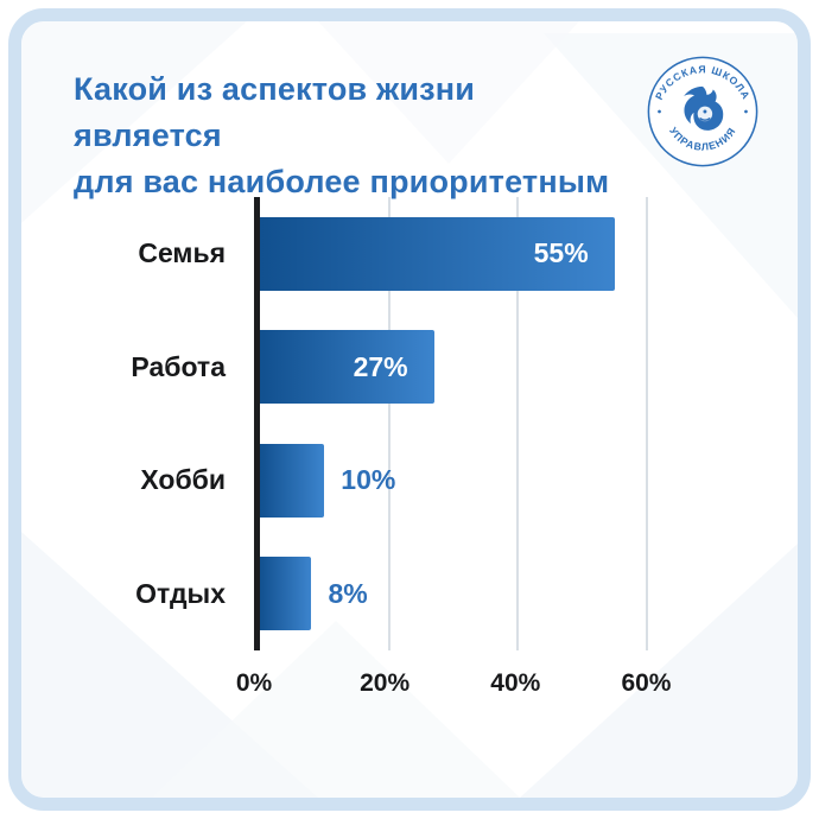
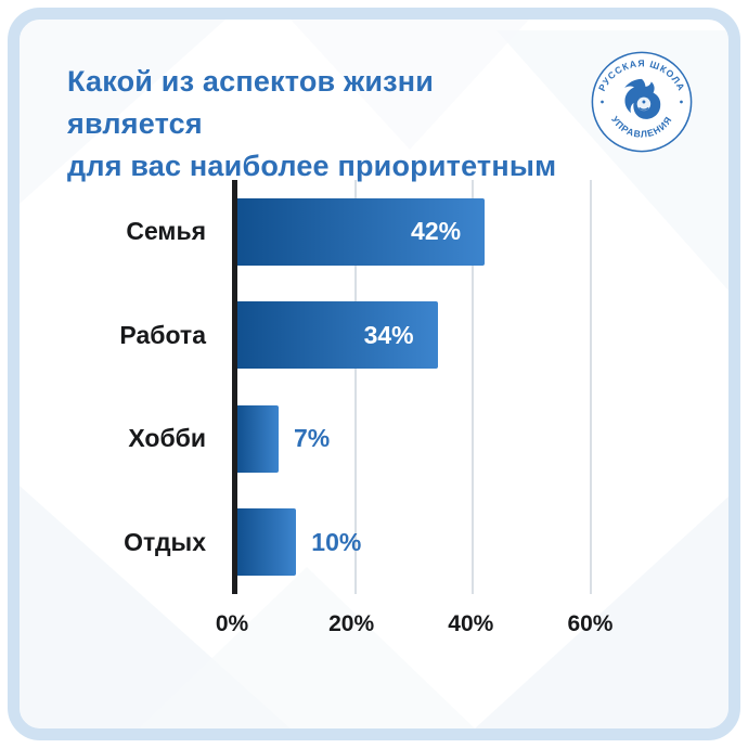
Семья: 55% -> 42%
Работа: 27% -> 34%
Хобби: 10% -> 7%
Отдых: 8% -> 10%
